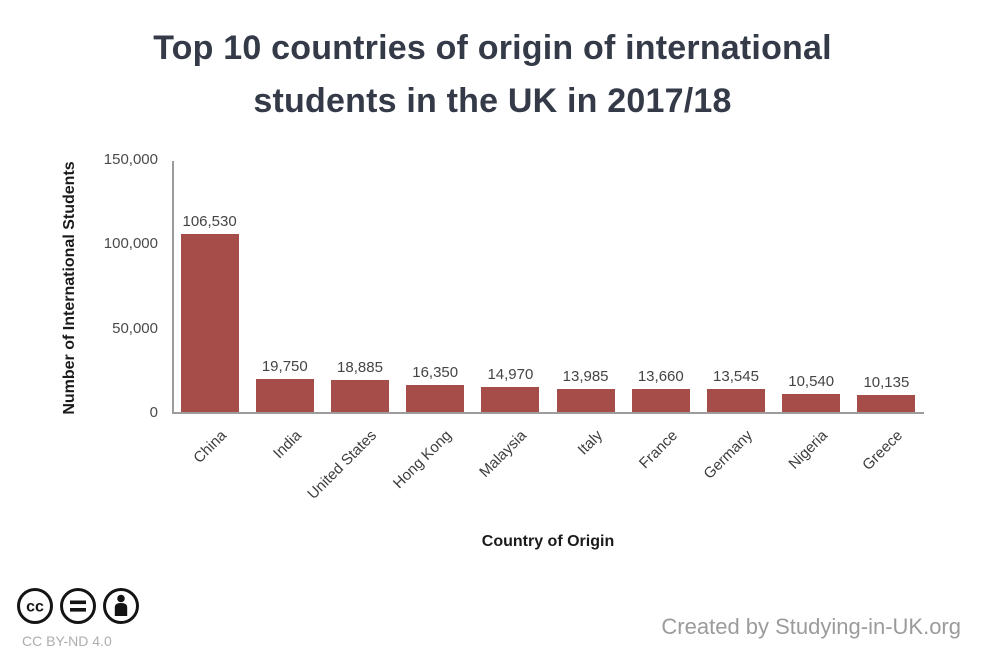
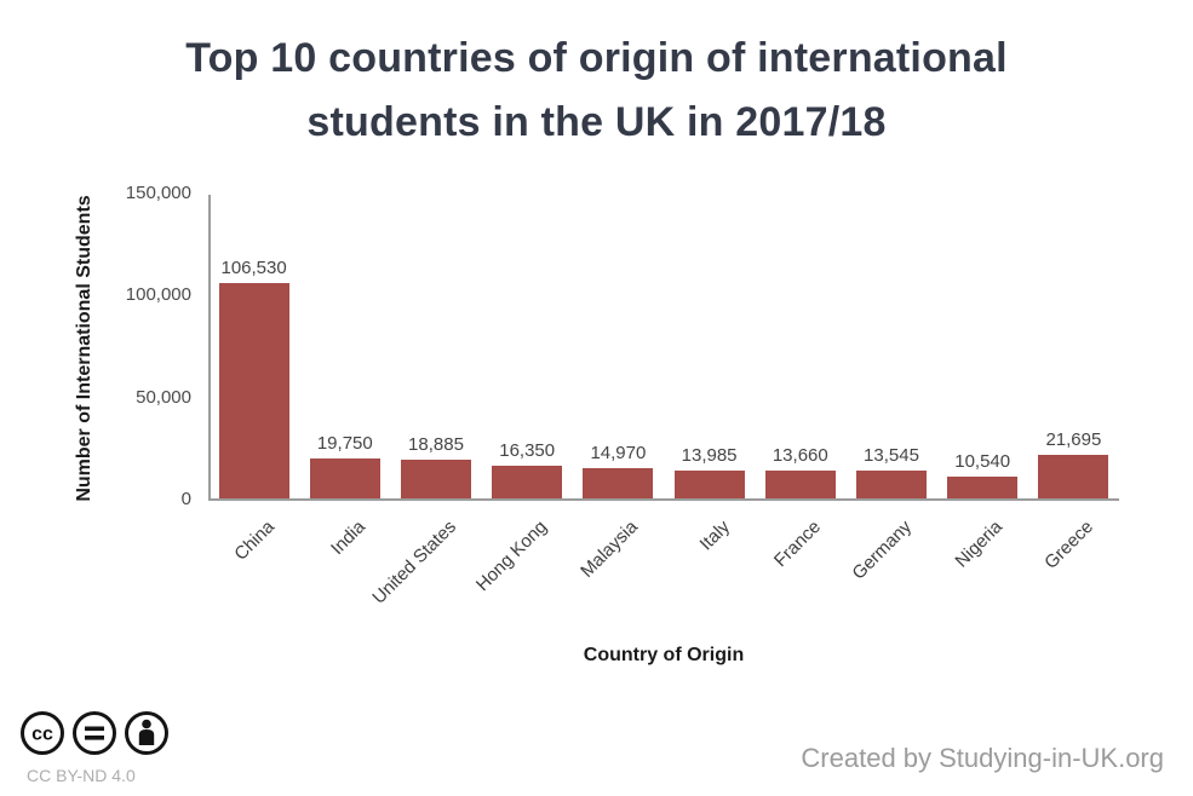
Greece: 10,135 -> 21,695
